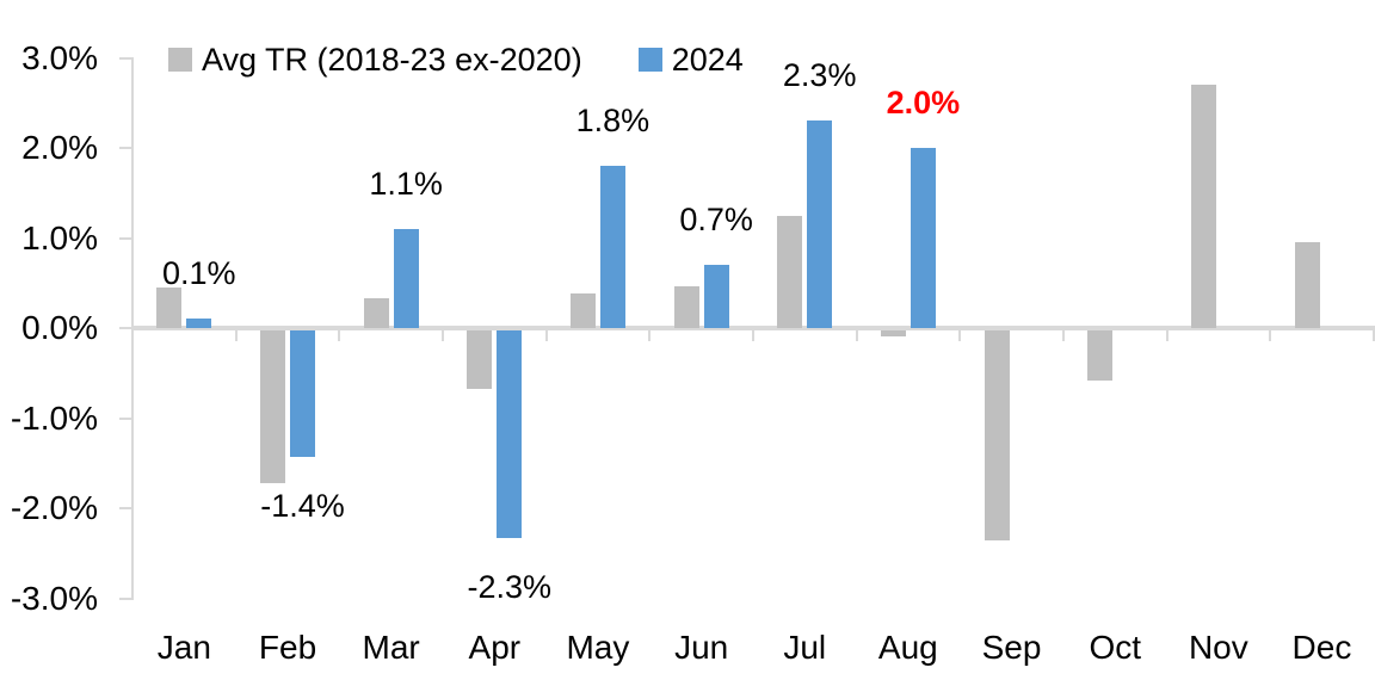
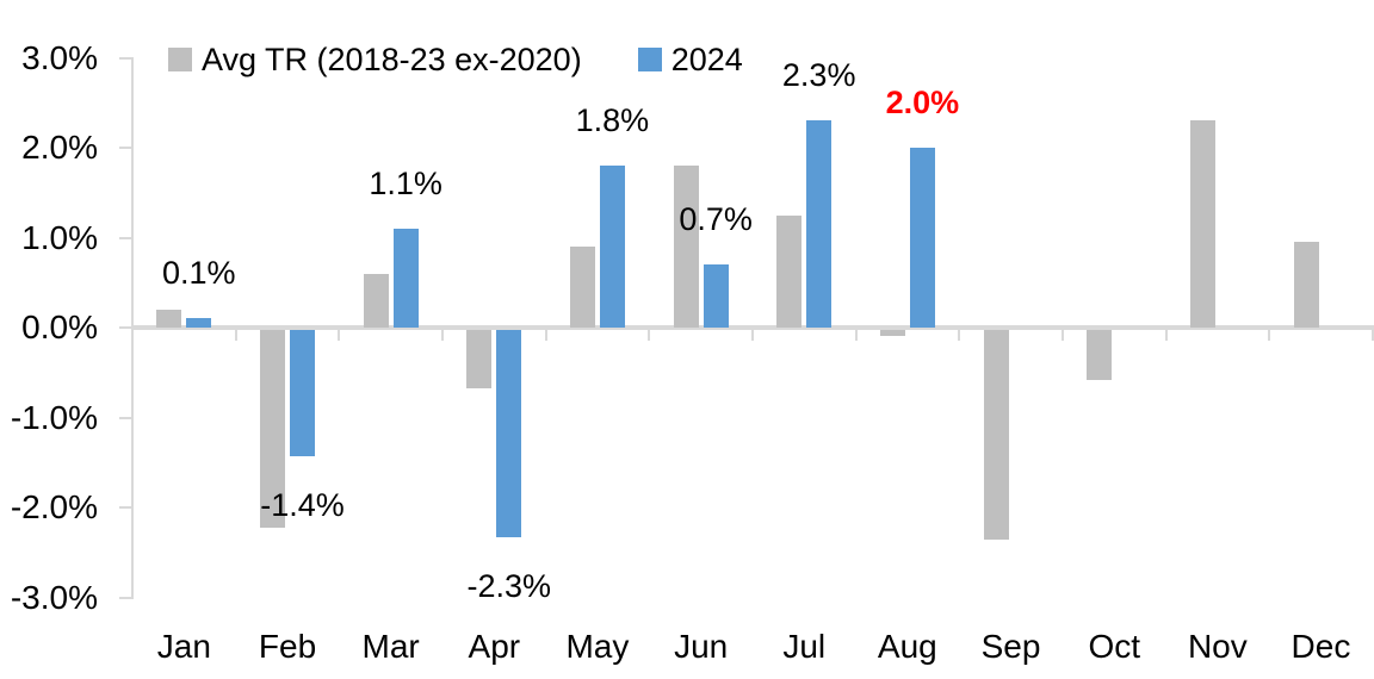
Avg TR (2018-23 ex-2020)/Jan: 0.5% -> 0.2%
Avg TR (2018-23 ex-2020)/Feb: -1.7% -> -2.2%
Avg TR (2018-23 ex-2020)/Mar: 0.3% -> 0.6%
Avg TR (2018-23 ex-2020)/May: 0.4% -> 0.9%
Avg TR (2018-23 ex-2020)/Jun: 0.5% -> 1.8%
Avg TR (2018-23 ex-2020)/Nov: 2.7% -> 2.3%
